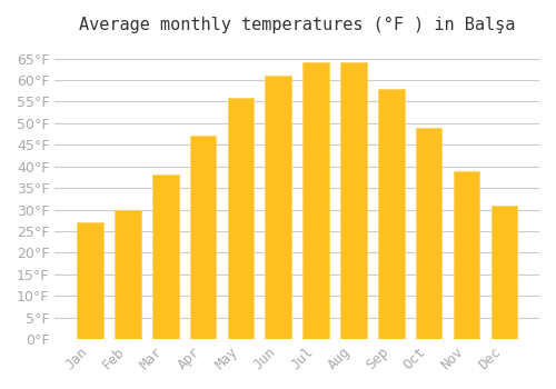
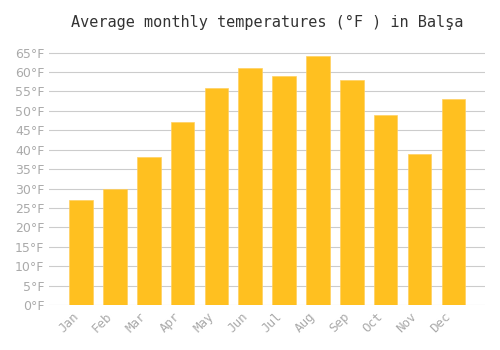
Jul: 64°F -> 59°F
Dec: 31°F -> 53°F
